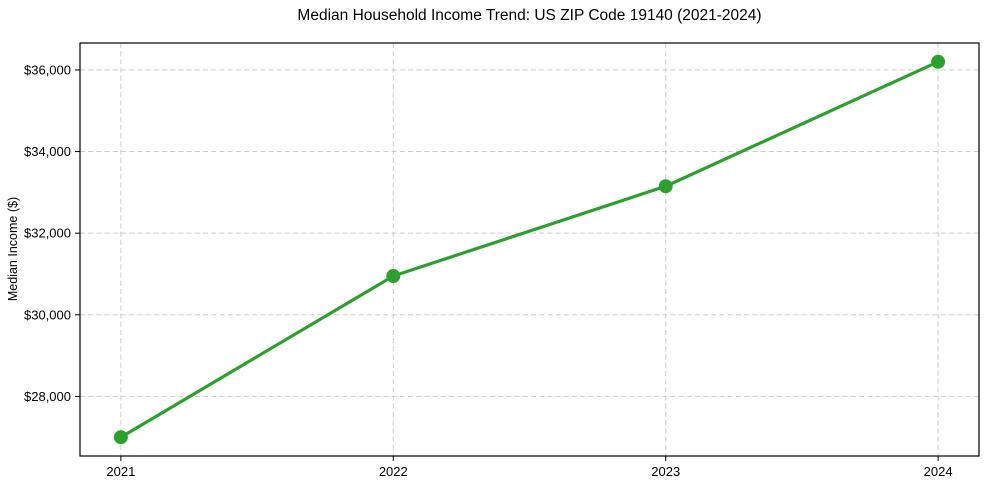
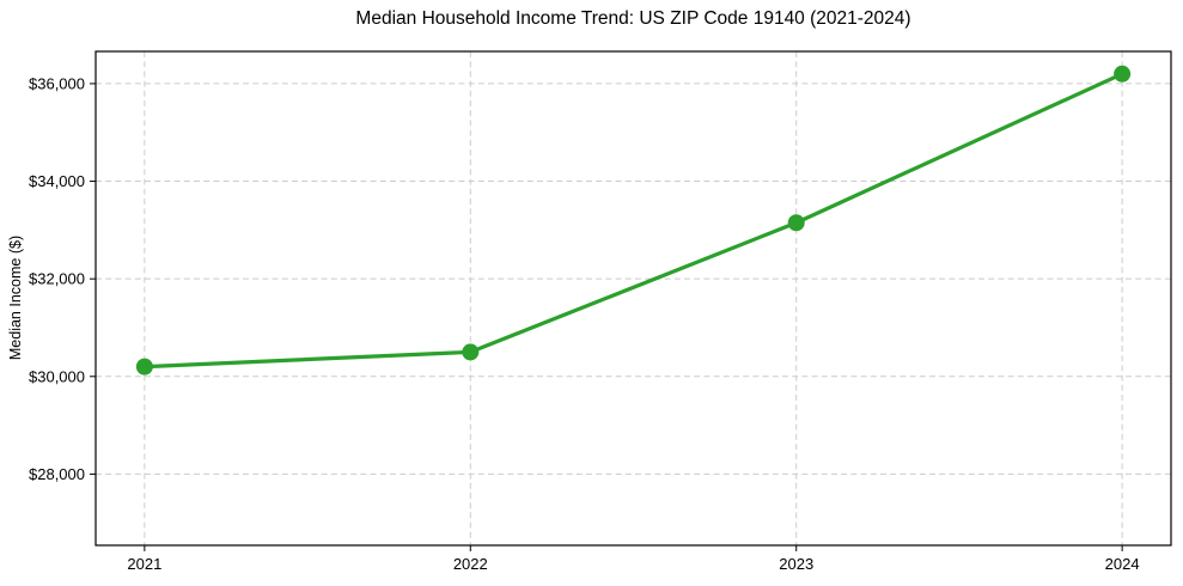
2021: $27000 -> $30200
2022: $31000 -> $30500
